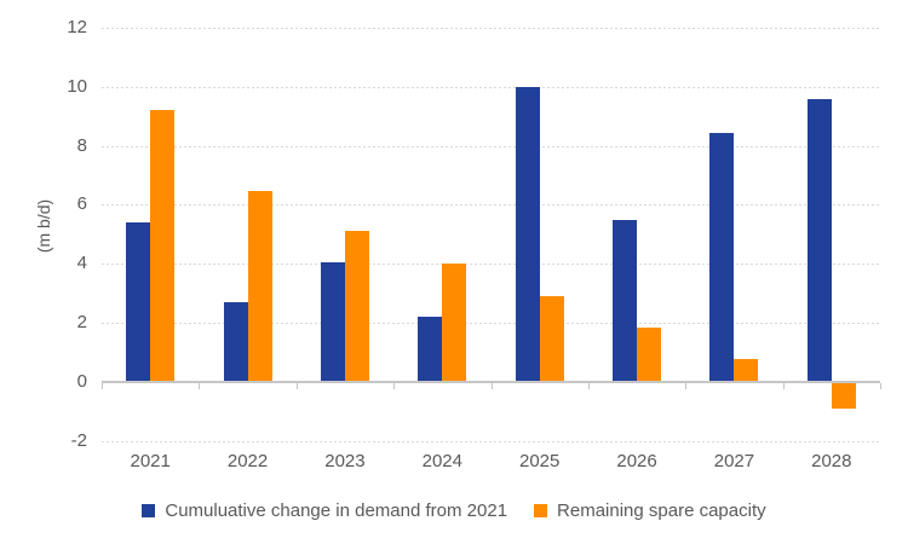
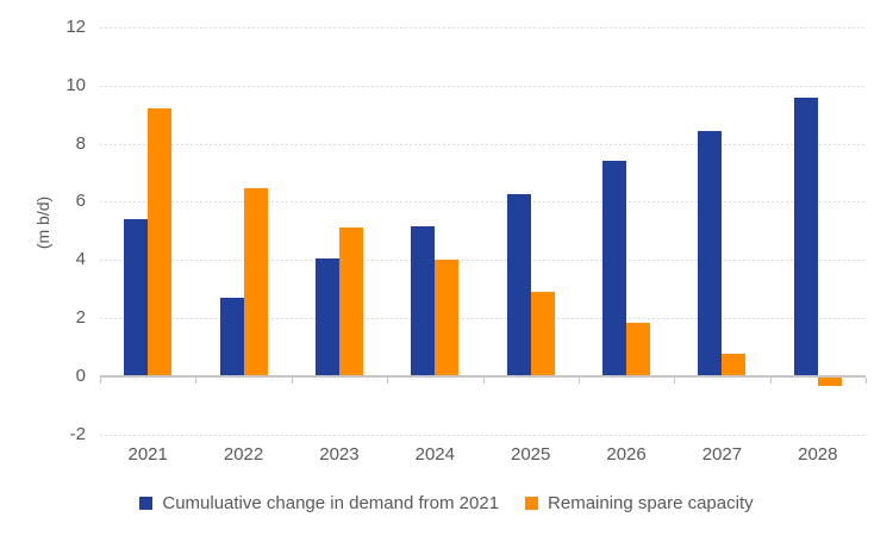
Cumuluative change in demand from 2021/2024: 2.2 -> 5.2
Cumuluative change in demand from 2021/2025: 10.0 -> 6.2
Cumuluative change in demand from 2021/2026: 5.5 -> 7.4
Remaining spare capacity/2028: -0.9 -> -0.3
